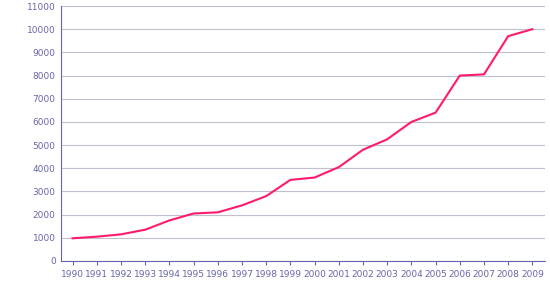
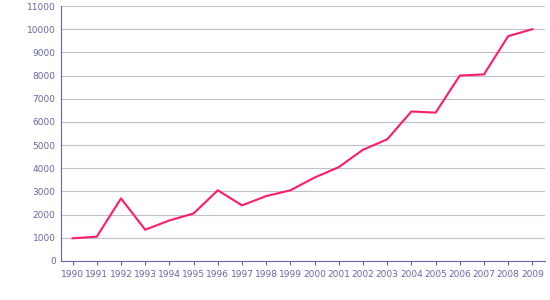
1992: 1150 -> 2700
1996: 2100 -> 3050
1999: 3500 -> 3050
2004: 6000 -> 6450
